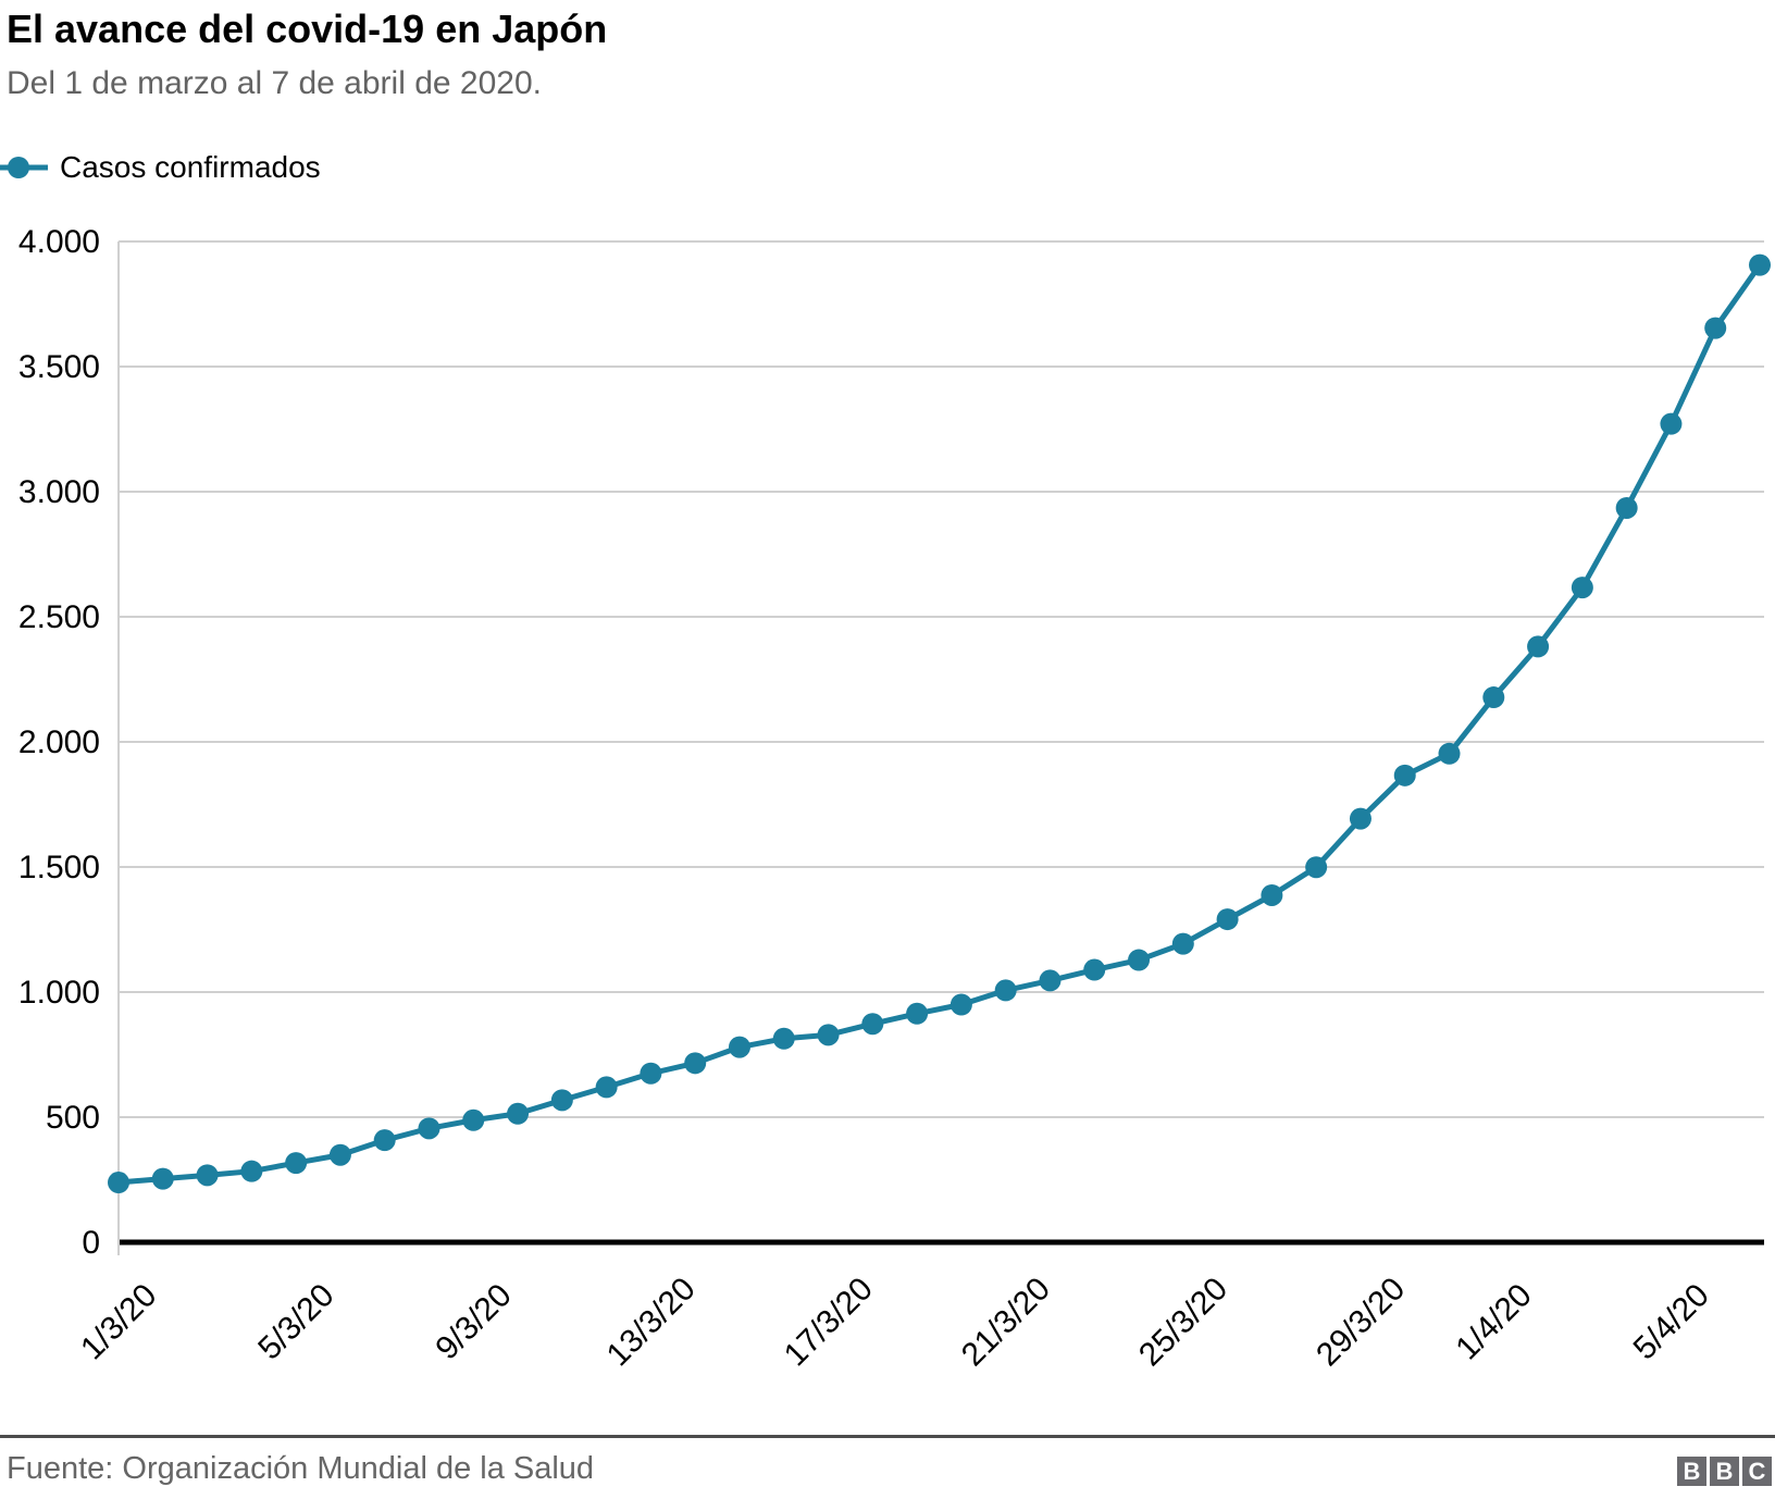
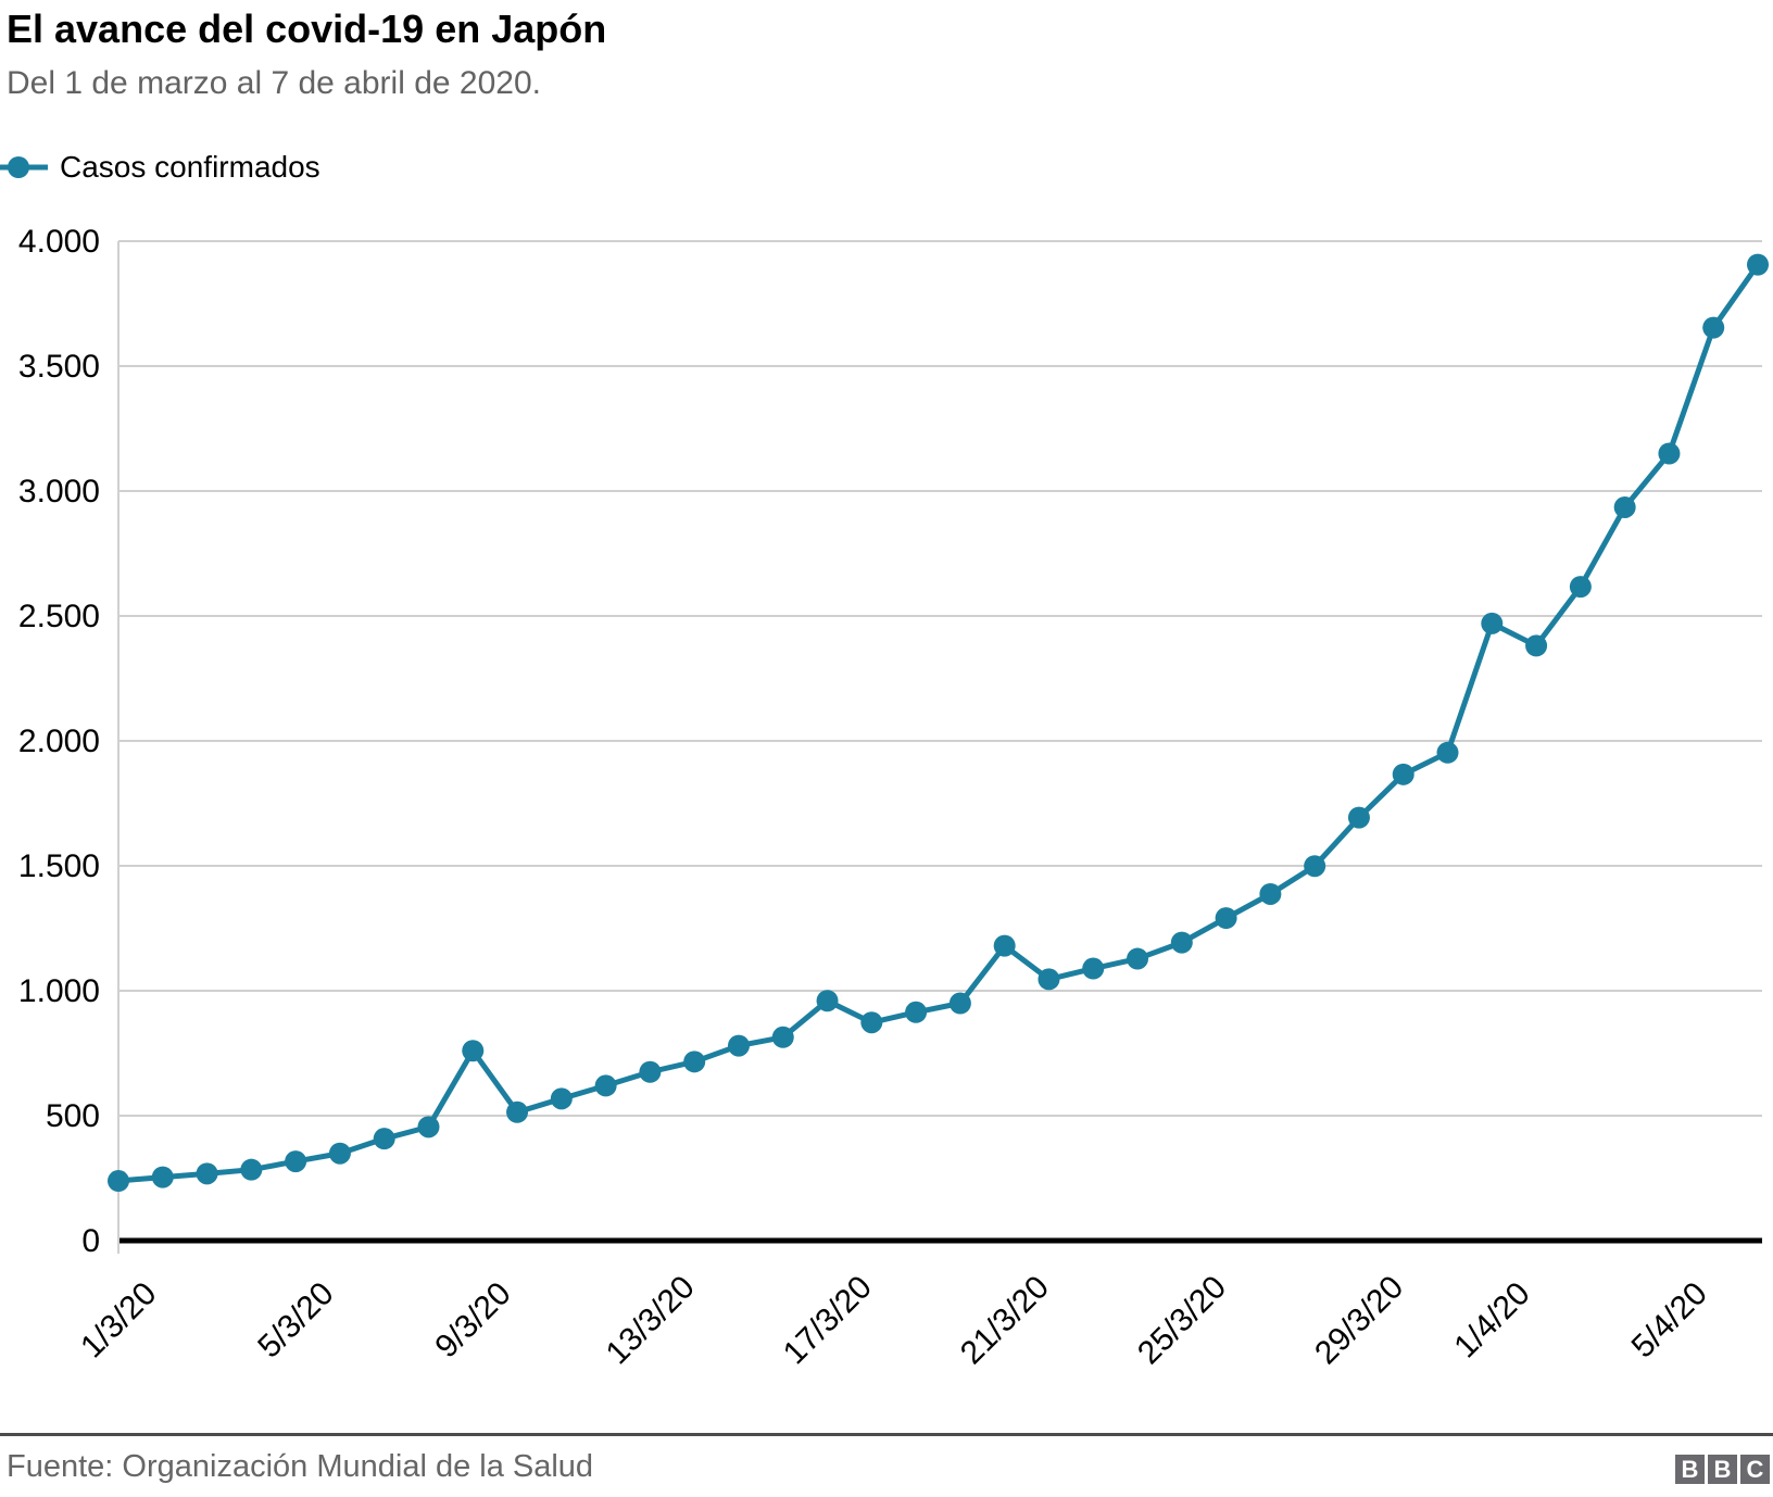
9/3/20: 490 -> 760
17/3/20: 830 -> 960
21/3/20: 1010 -> 1180
1/4/20: 2180 -> 2470
5/4/20: 3270 -> 3150
